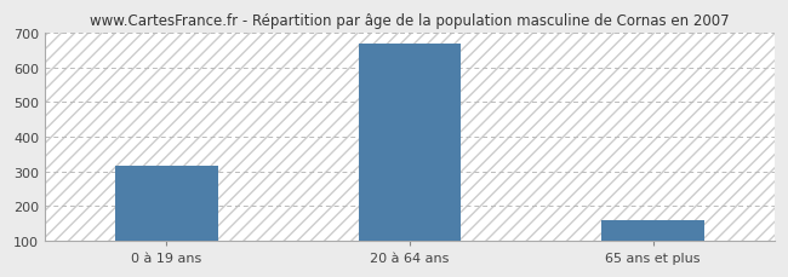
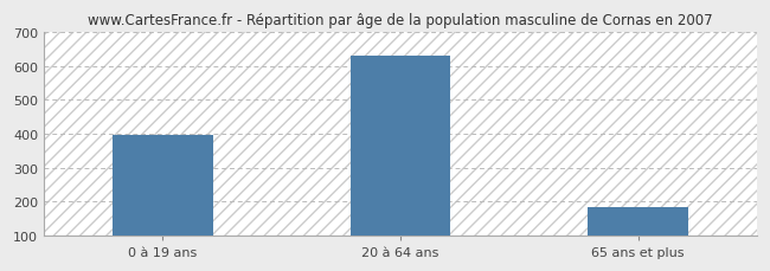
0 à 19 ans: 315 -> 395
20 à 64 ans: 670 -> 630
65 ans et plus: 160 -> 185
